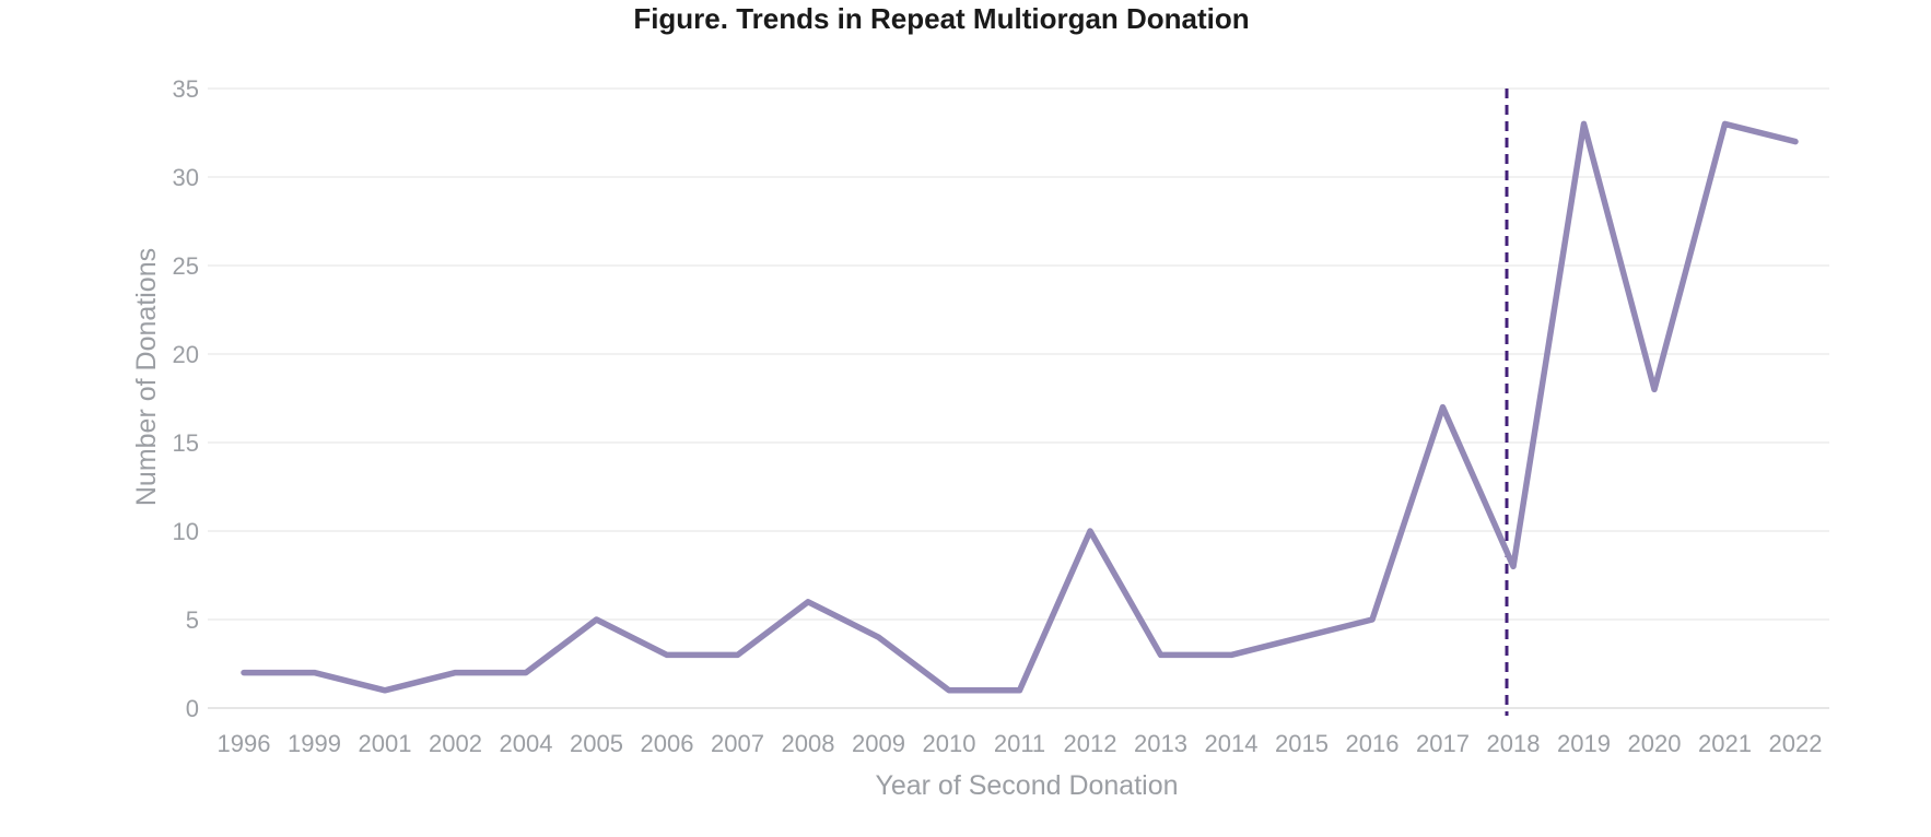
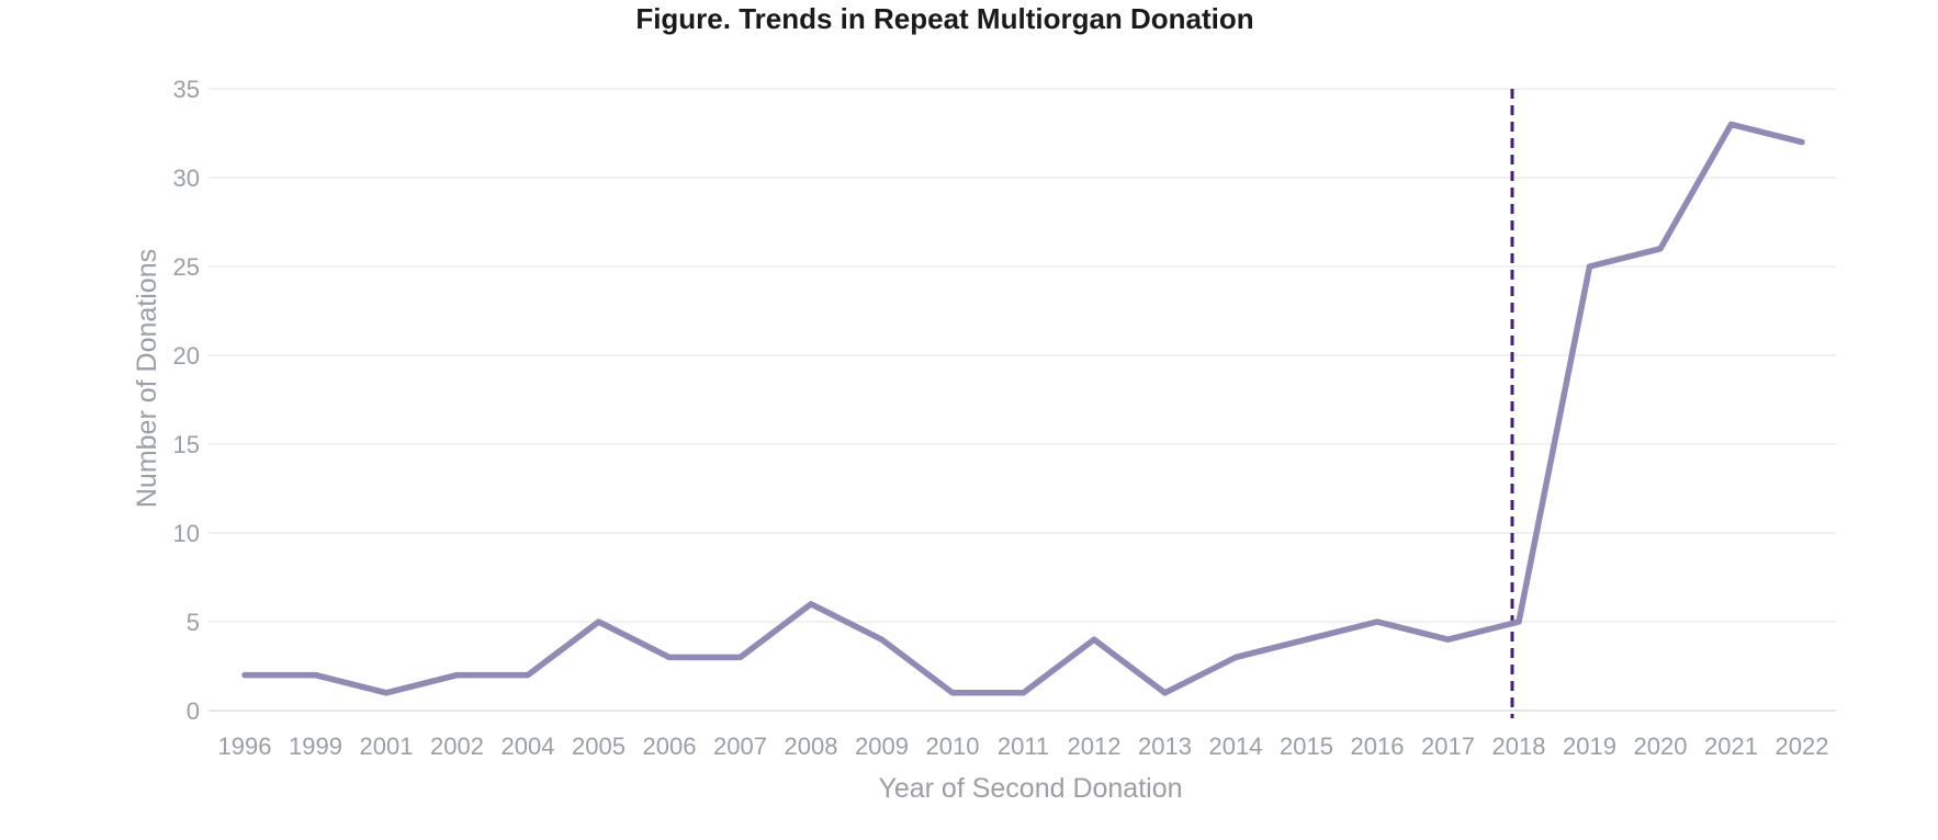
2012: 10 -> 4
2013: 3 -> 1
2017: 17 -> 4
2018: 8 -> 5
2019: 33 -> 25
2020: 18 -> 26
